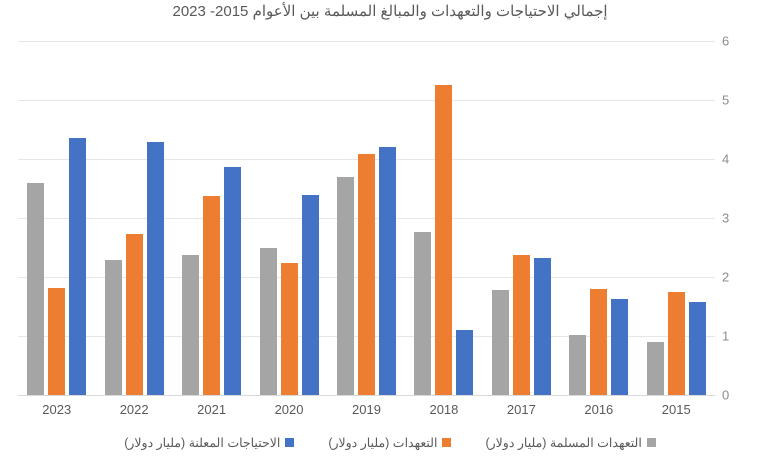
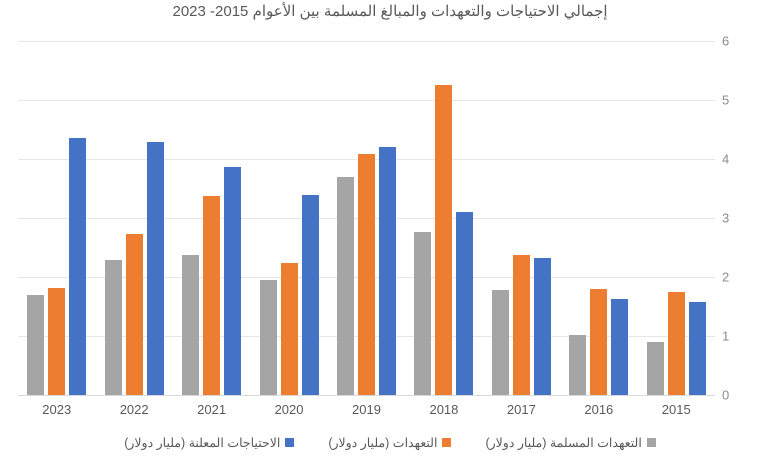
التعهدات المسلمة (مليار دولار)/2023: 3.6 -> 1.7
التعهدات المسلمة (مليار دولار)/2020: 2.5 -> 1.9
الاحتياجات المعلنة (مليار دولار)/2018: 1.1 -> 3.1
